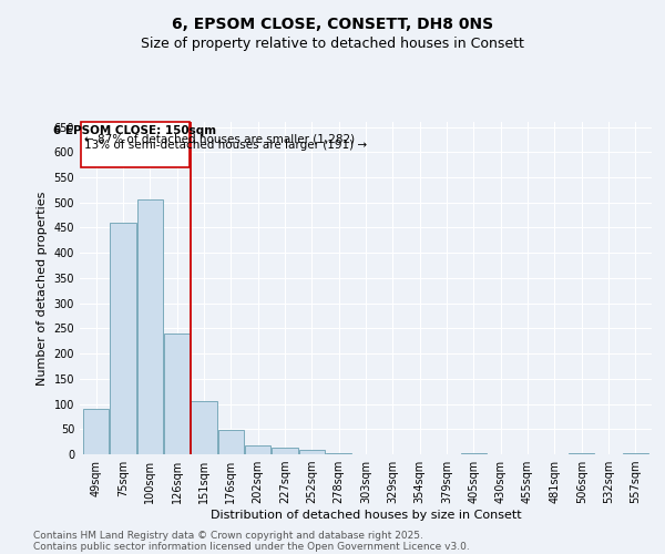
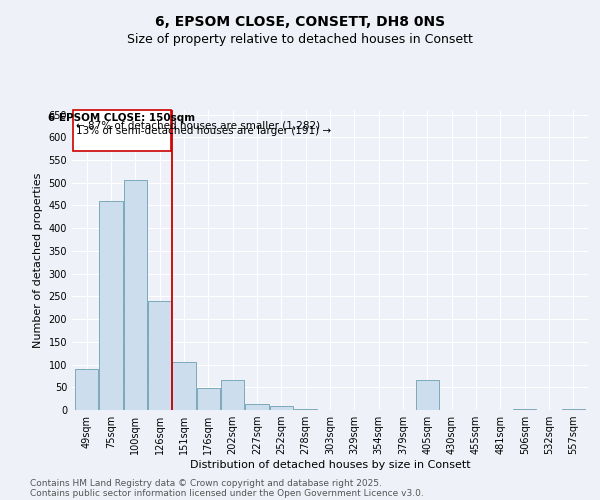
202sqm: 18 -> 65
405sqm: 3 -> 65
